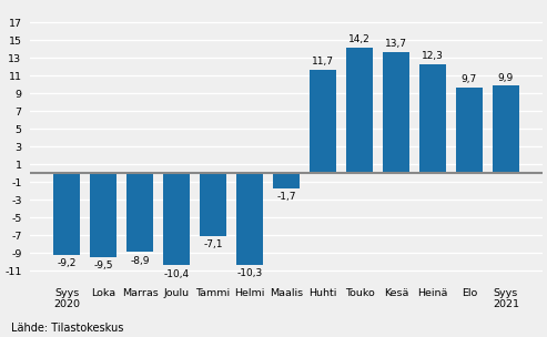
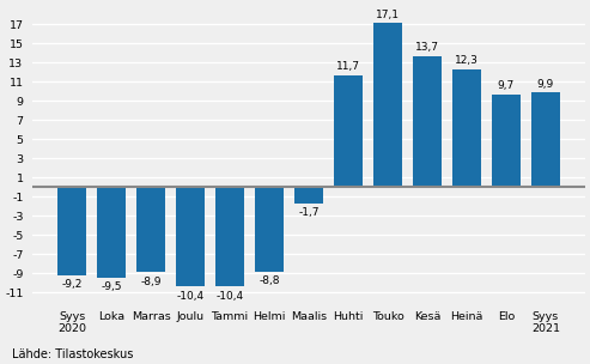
Tammi: -7,1 -> -10,4
Helmi: -10,3 -> -8,8
Touko: 14,2 -> 17,1
